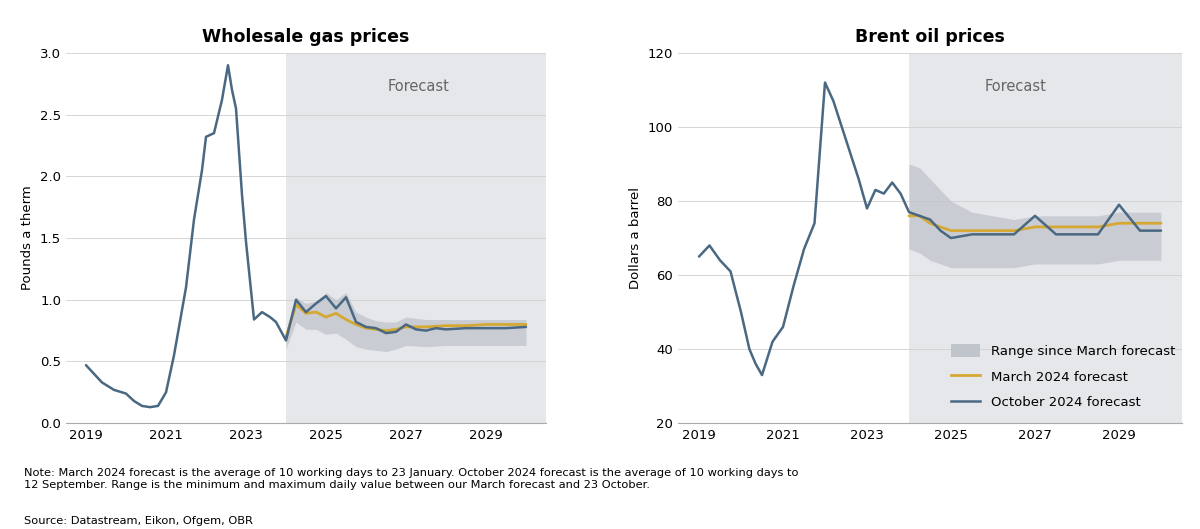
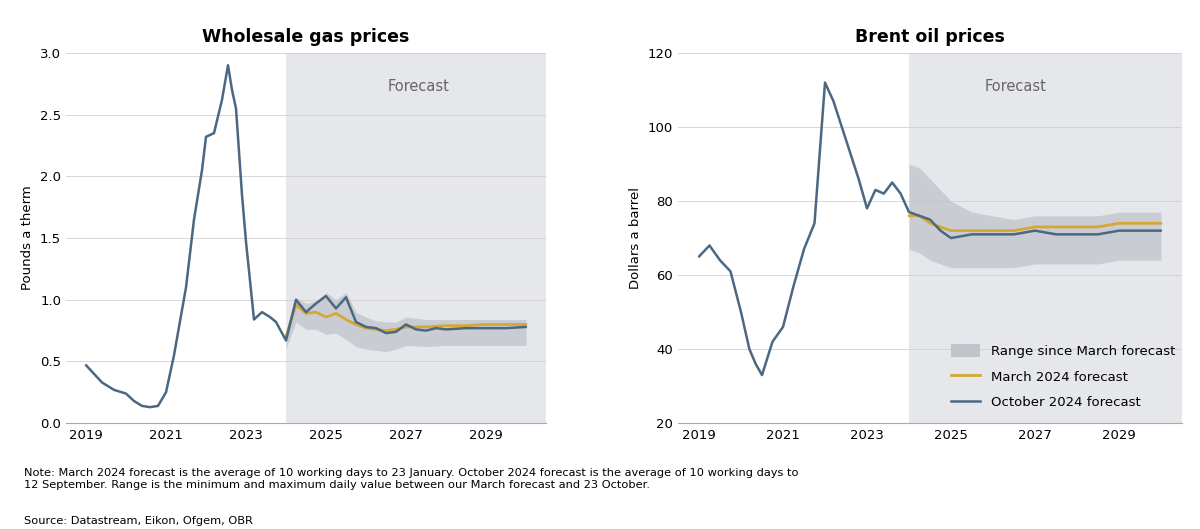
Brent oil prices/October 2024 forecast/2027: 76 -> 72
Brent oil prices/October 2024 forecast/2029: 79 -> 72
